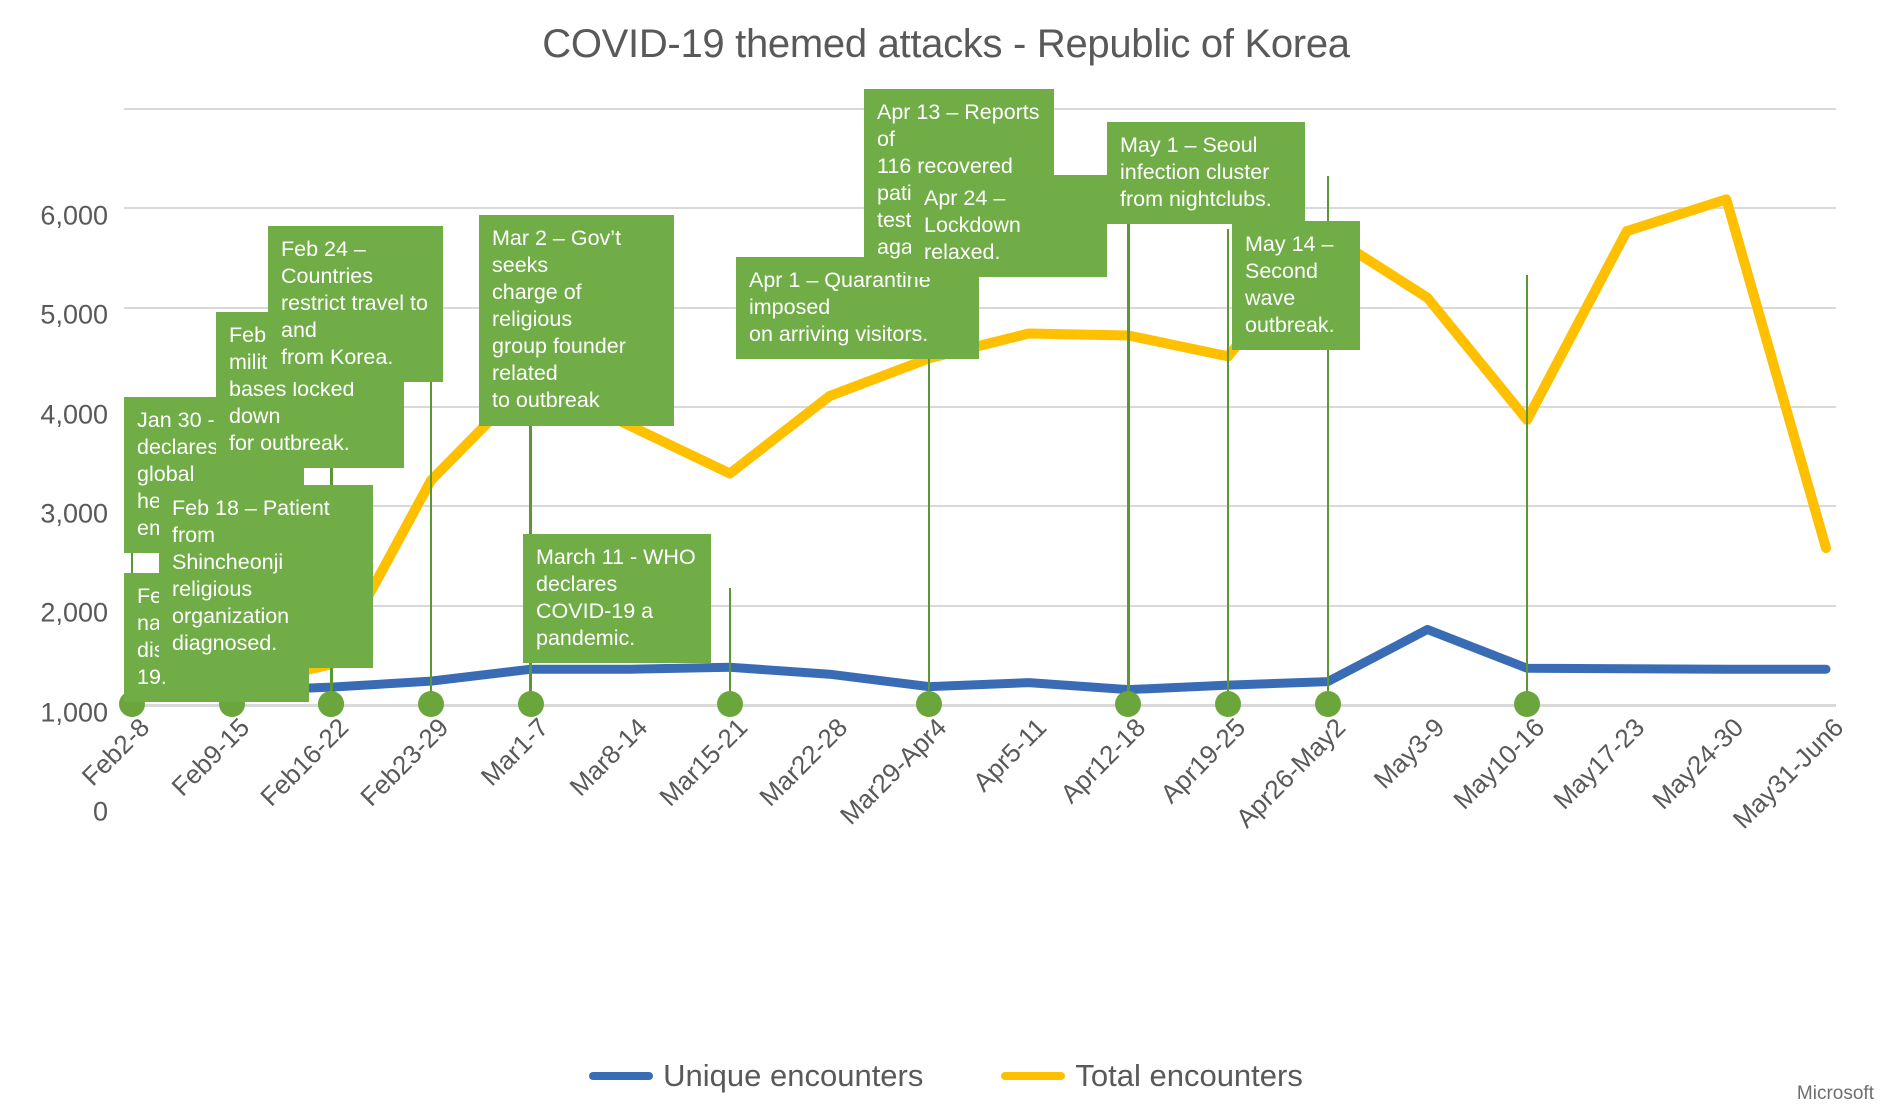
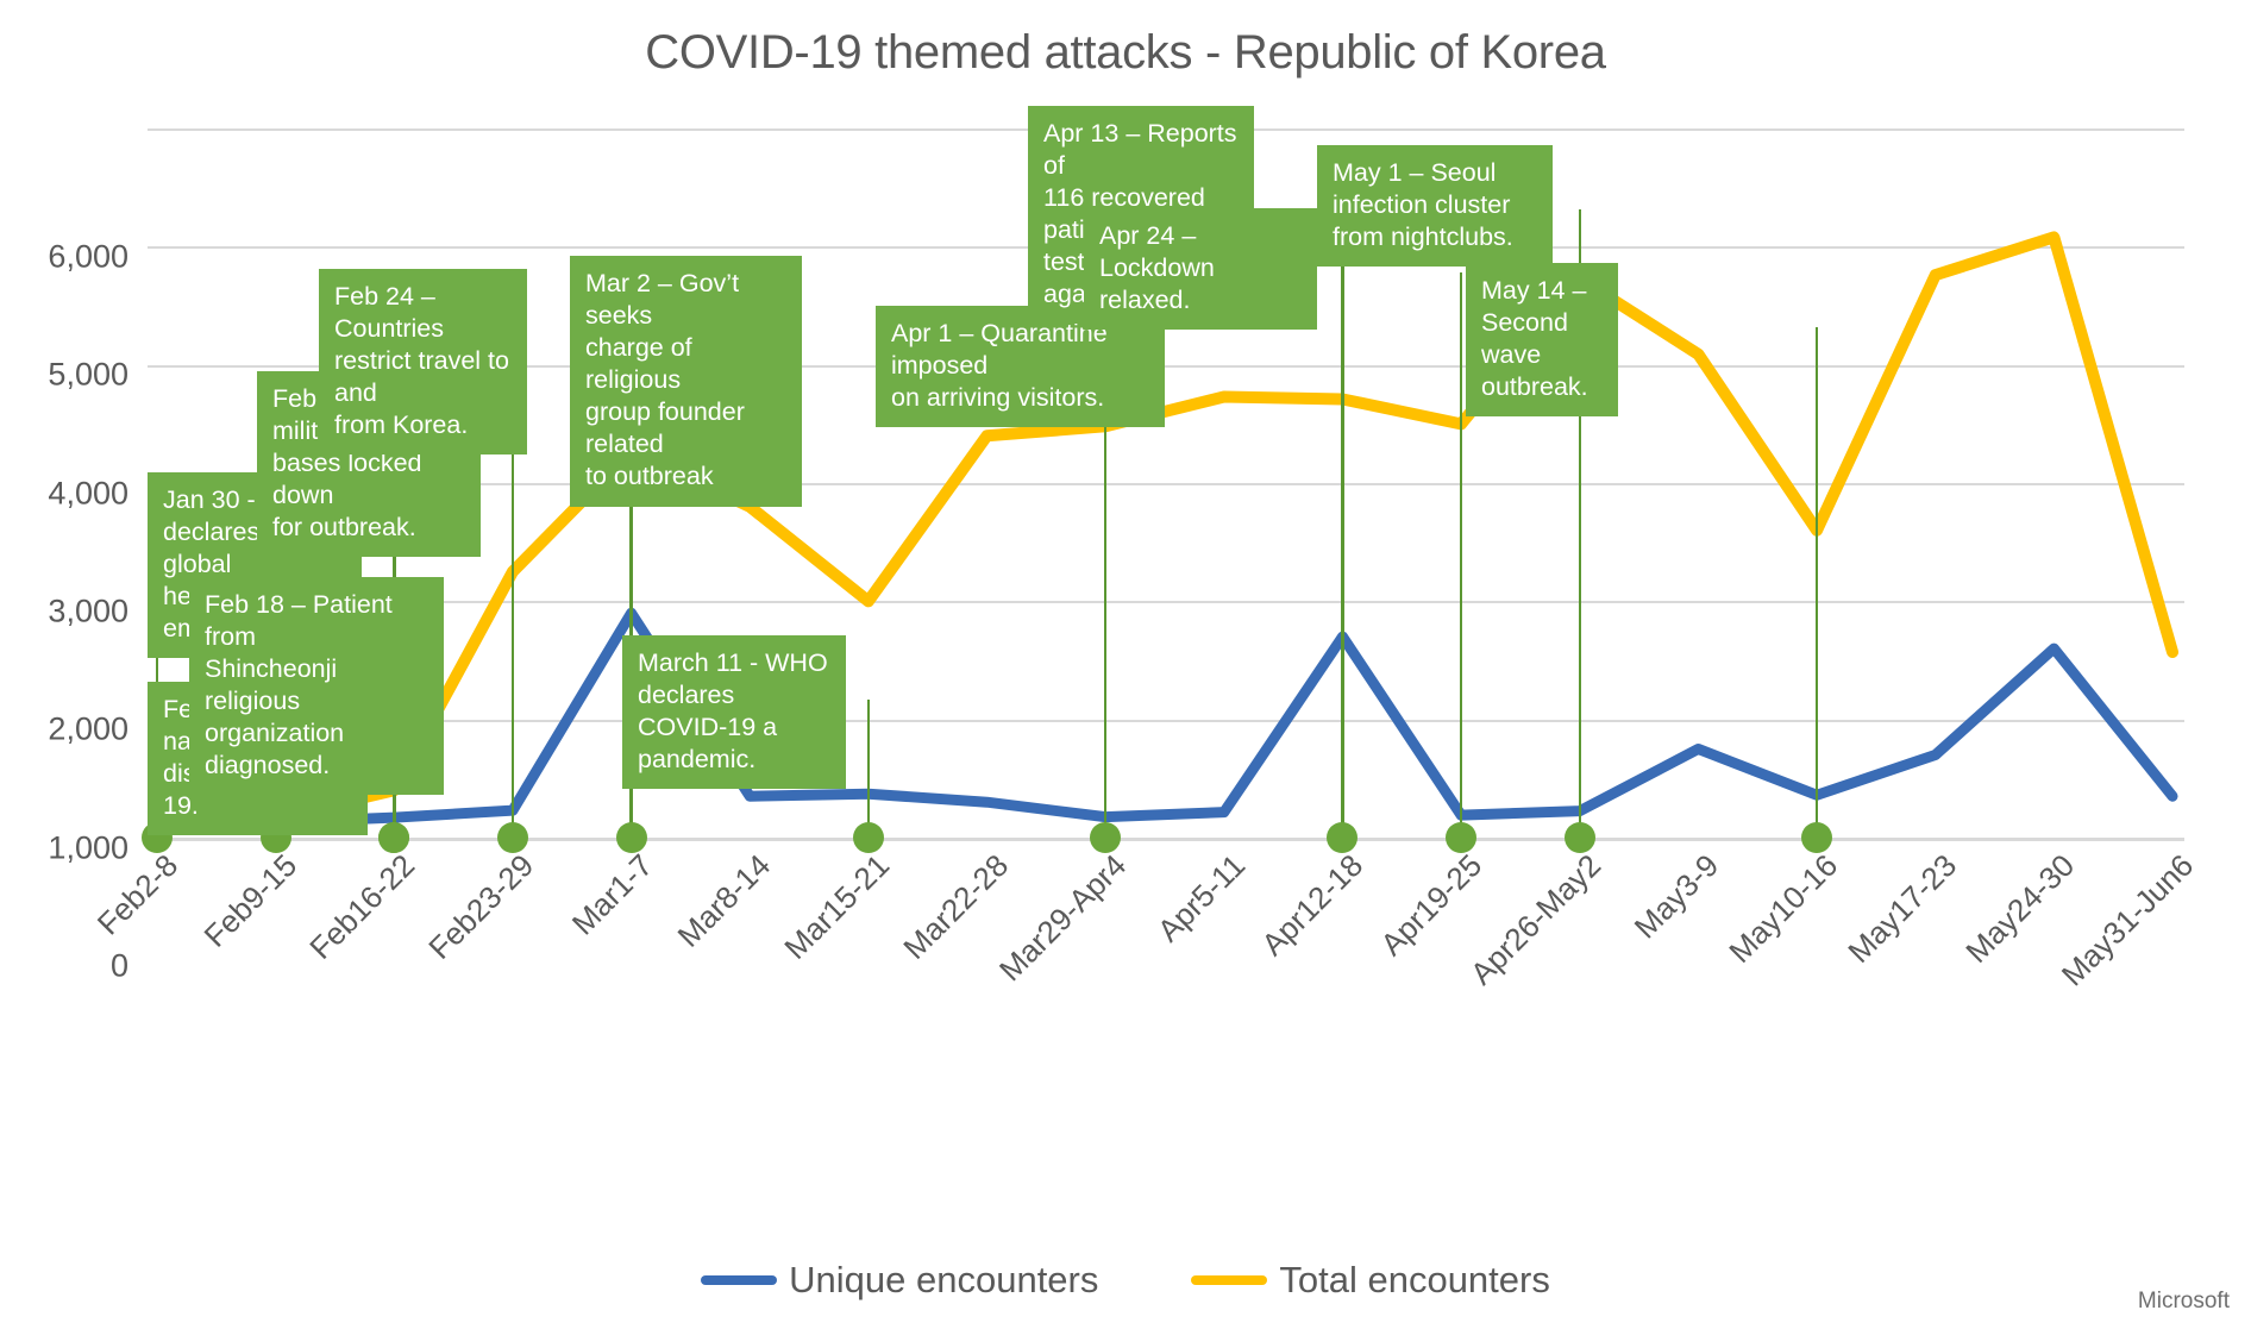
Unique encounters/Mar1-7: 400 -> 1900
Total encounters/Mar15-21: 2300 -> 2000
Total encounters/Mar22-28: 3100 -> 3400
Unique encounters/Apr12-18: 100 -> 1700
Total encounters/May10-16: 2900 -> 2600
Unique encounters/May17-23: 400 -> 700
Unique encounters/May24-30: 400 -> 1600
